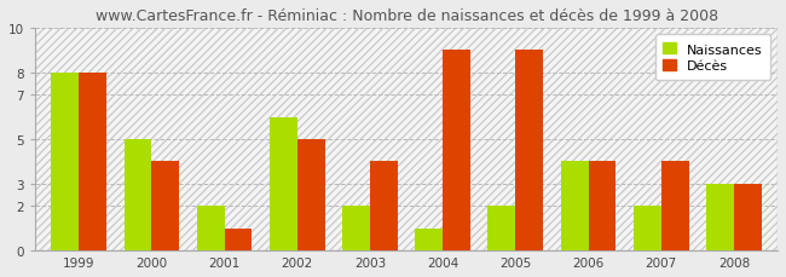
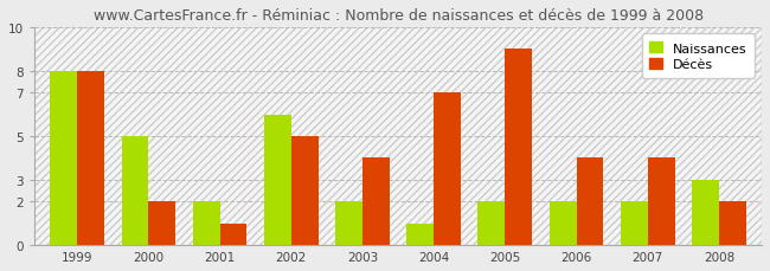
Décès/2000: 4 -> 2
Décès/2004: 9 -> 7
Naissances/2006: 4 -> 2
Décès/2008: 3 -> 2
